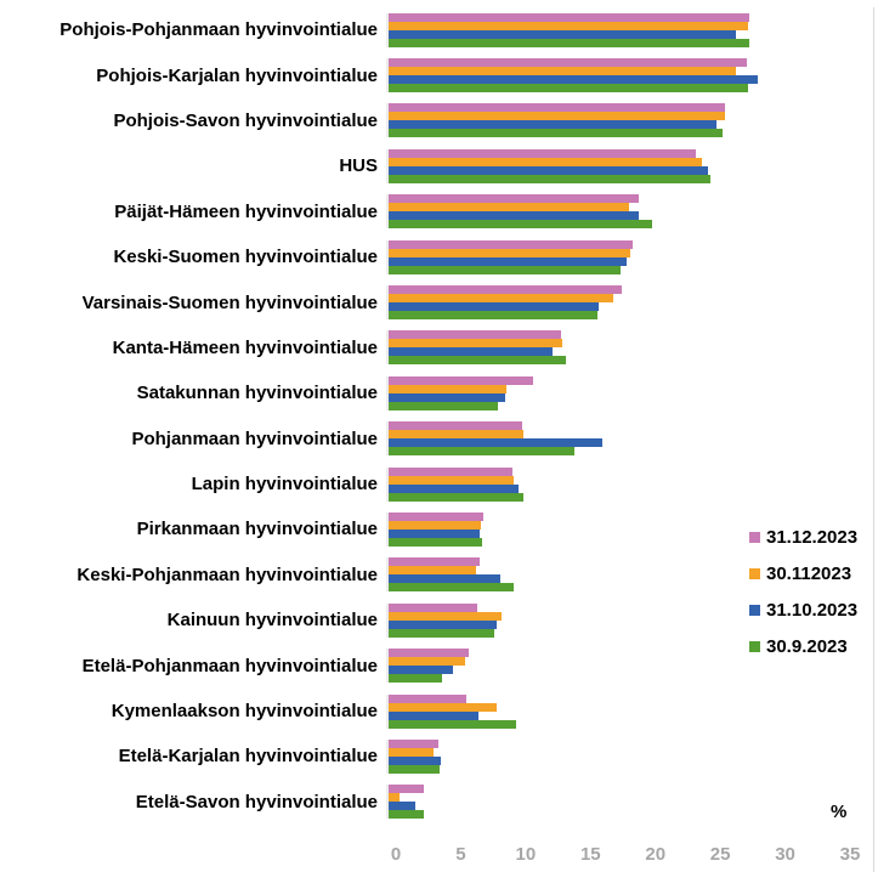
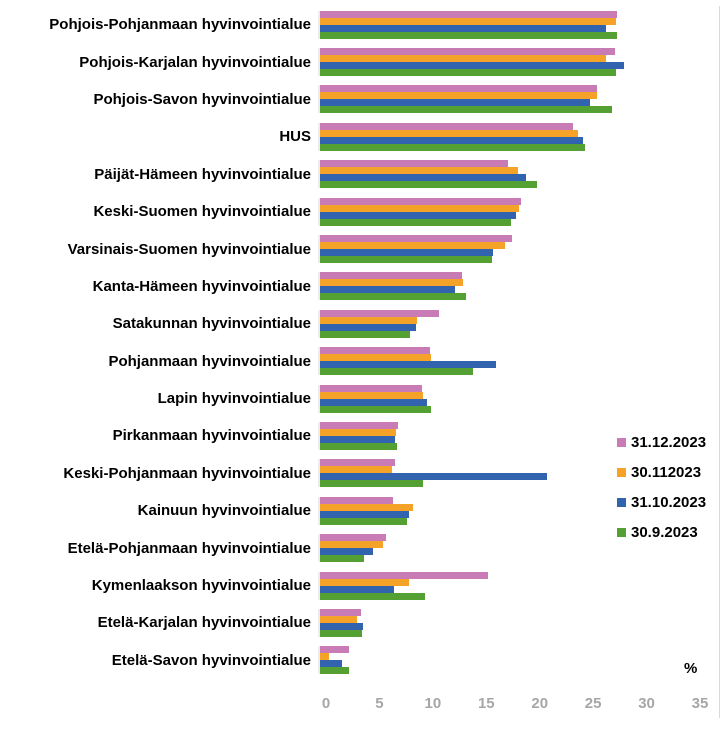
30.9.2023/Pohjois-Savon hyvinvointialue: 25.7 -> 27.3
31.12.2023/Päijät-Hämeen hyvinvointialue: 19.3 -> 17.6
31.10.2023/Keski-Pohjanmaan hyvinvointialue: 8.6 -> 21.2
31.12.2023/Kymenlaakson hyvinvointialue: 6.0 -> 15.7
